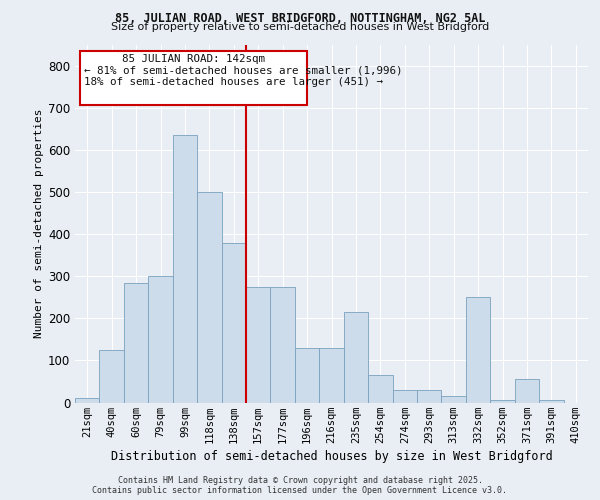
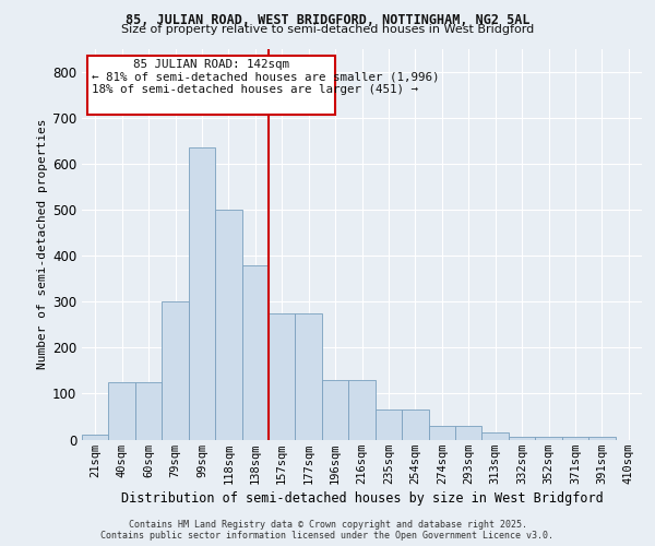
60sqm: 285 -> 125
235sqm: 215 -> 65
332sqm: 250 -> 5
371sqm: 55 -> 5
